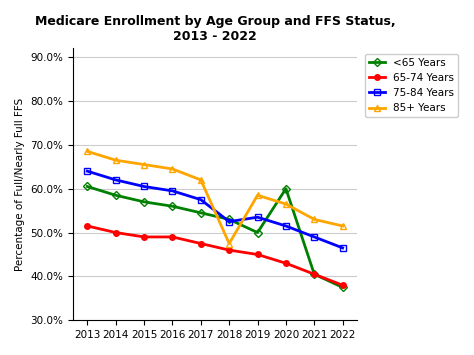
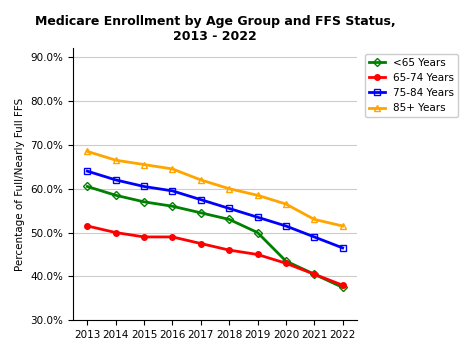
75-84 Years/2018: 52.5% -> 55.5%
85+ Years/2018: 47.5% -> 60.0%
<65 Years/2020: 60.0% -> 43.5%
